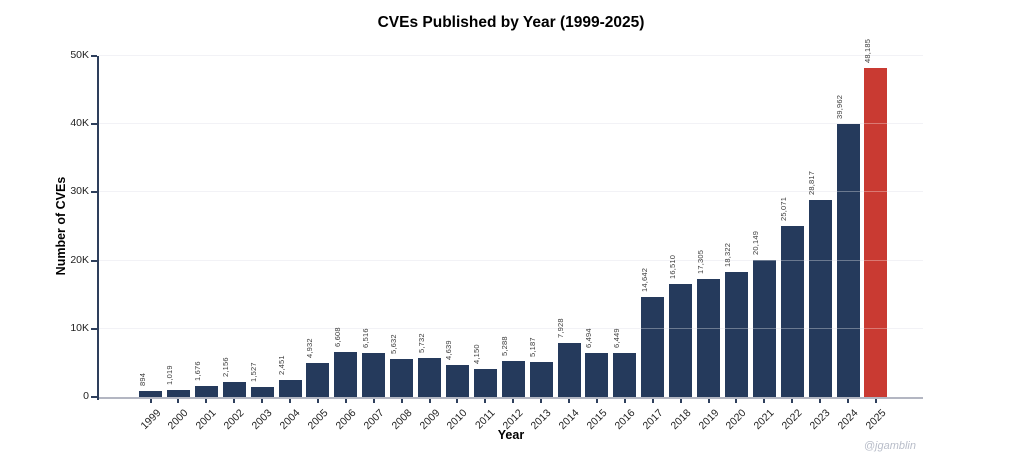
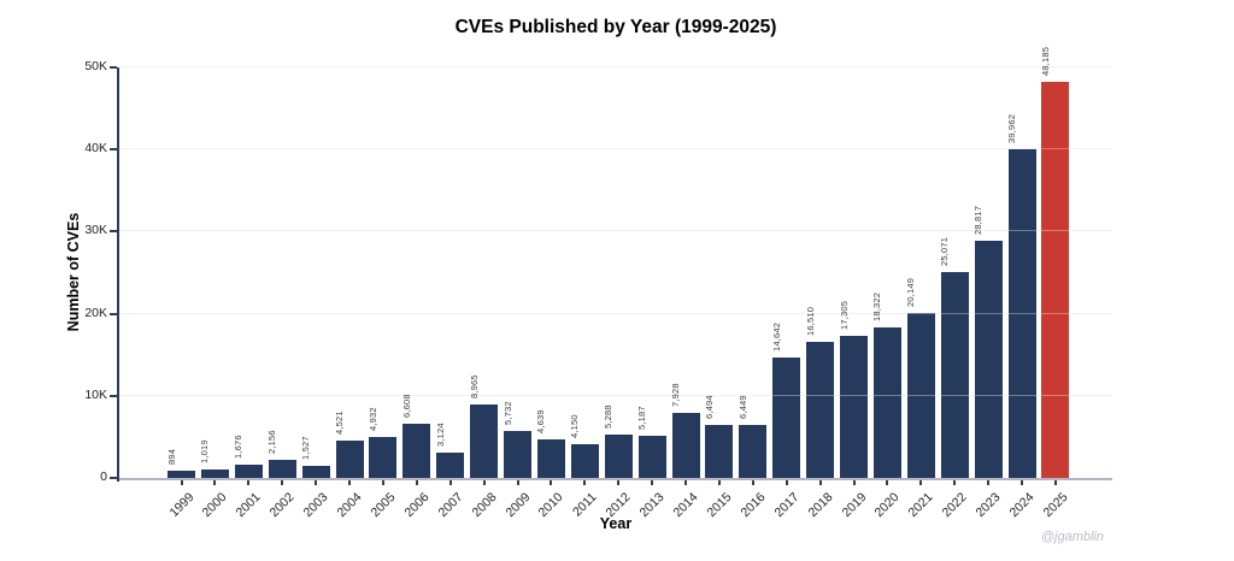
2004: 2,451 -> 4,521
2007: 6,516 -> 3,124
2008: 5,632 -> 8,965
